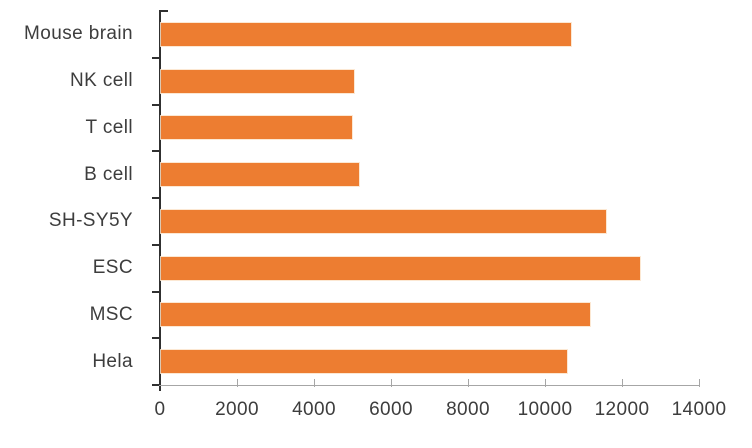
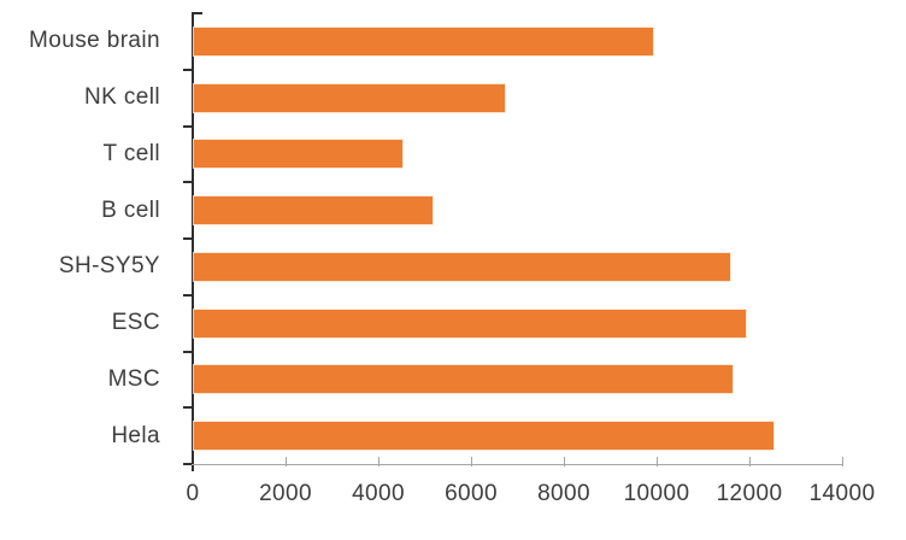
Mouse brain: 10600 -> 9900
NK cell: 5000 -> 6700
T cell: 5000 -> 4500
ESC: 12400 -> 11900
MSC: 11200 -> 11600
Hela: 10600 -> 12500
